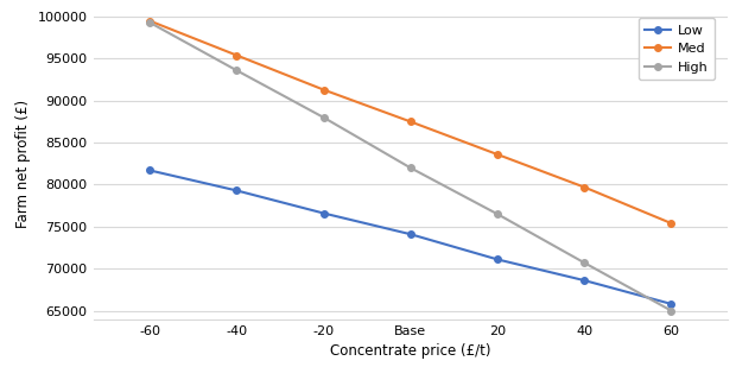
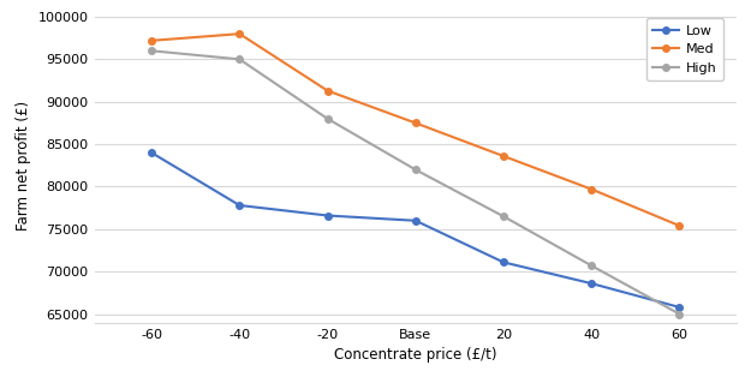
Low/-60: 81700 -> 84000
Med/-60: 99500 -> 97200
High/-60: 99300 -> 96000
Low/-40: 79300 -> 77800
Med/-40: 95400 -> 98000
High/-40: 93600 -> 95000
Low/Base: 74100 -> 76000
